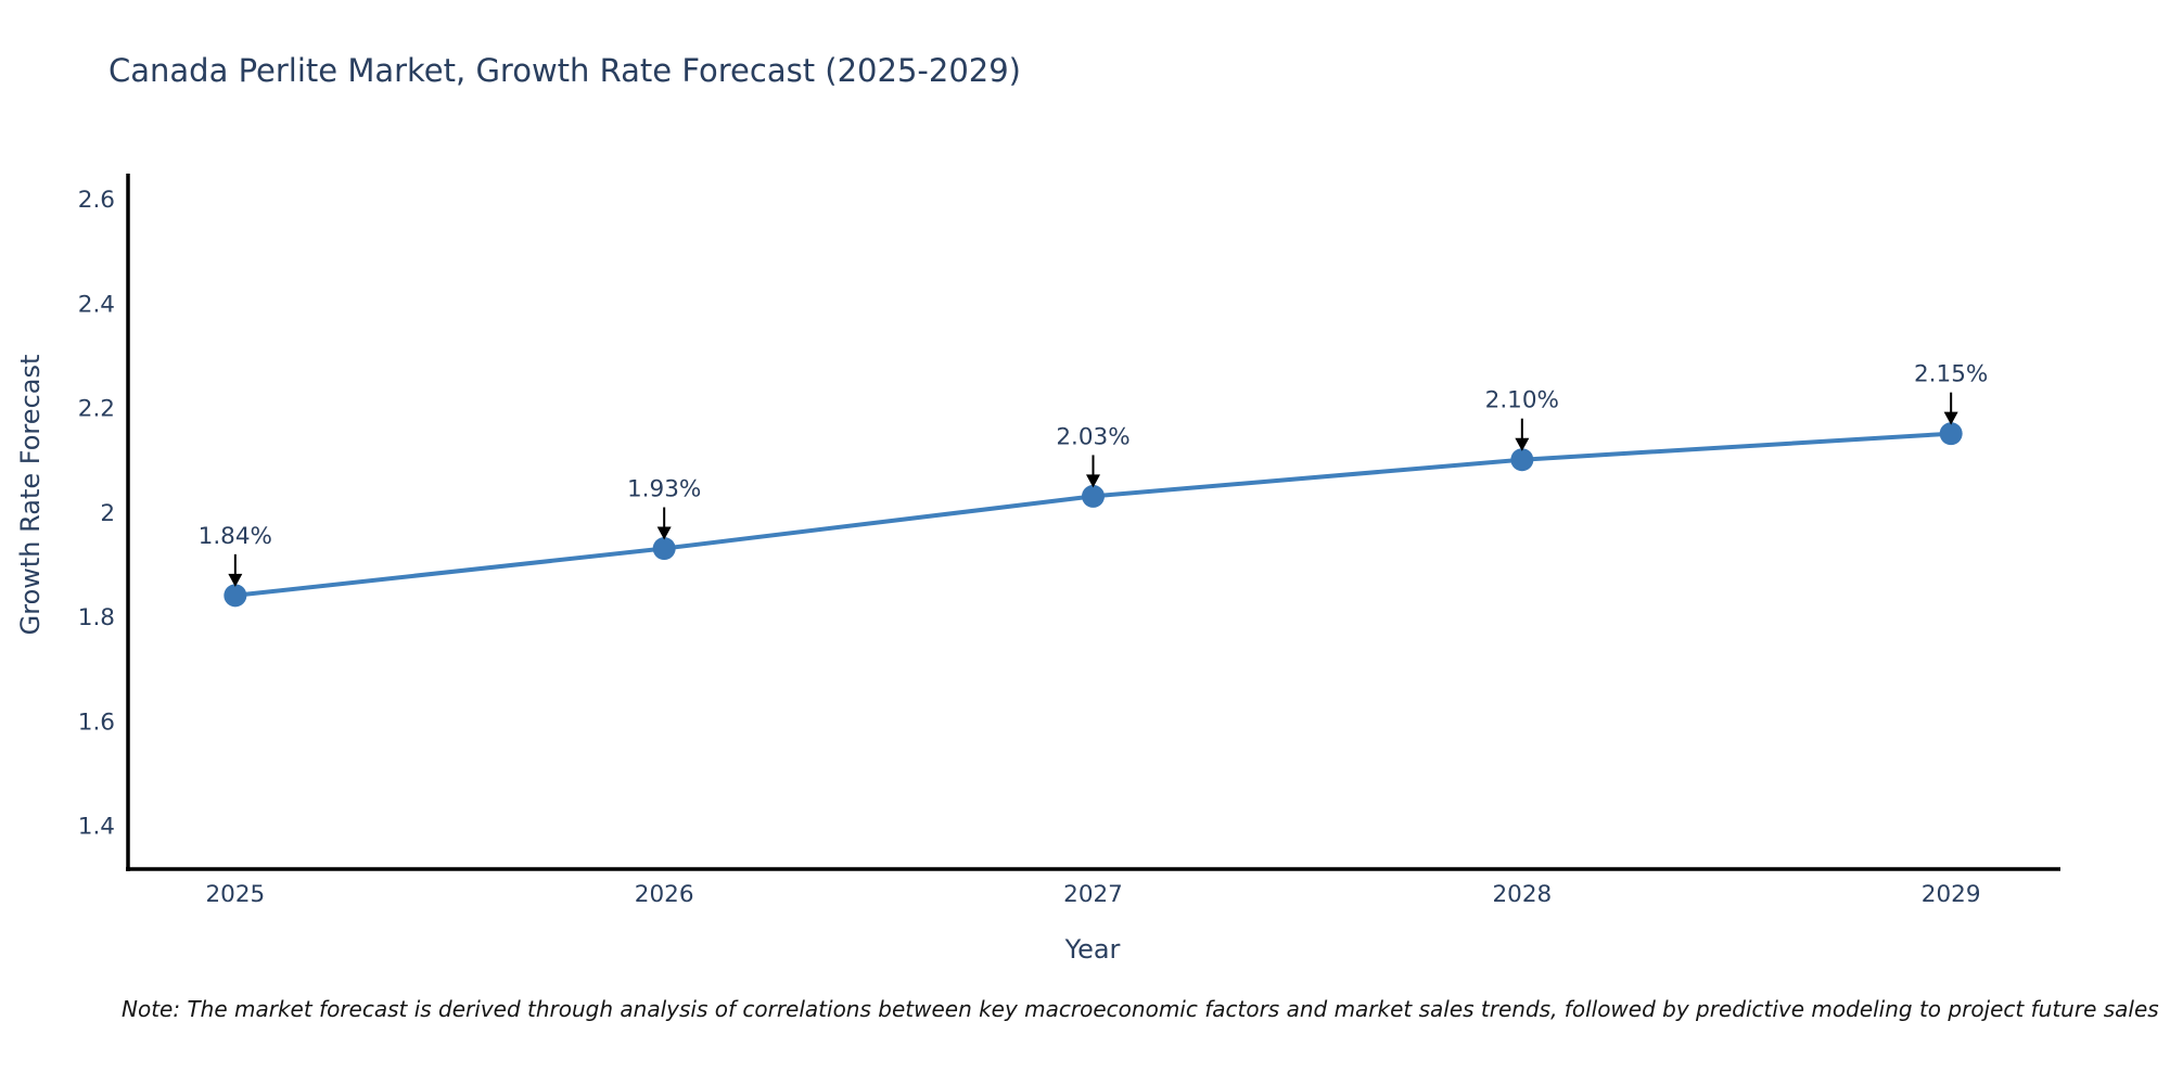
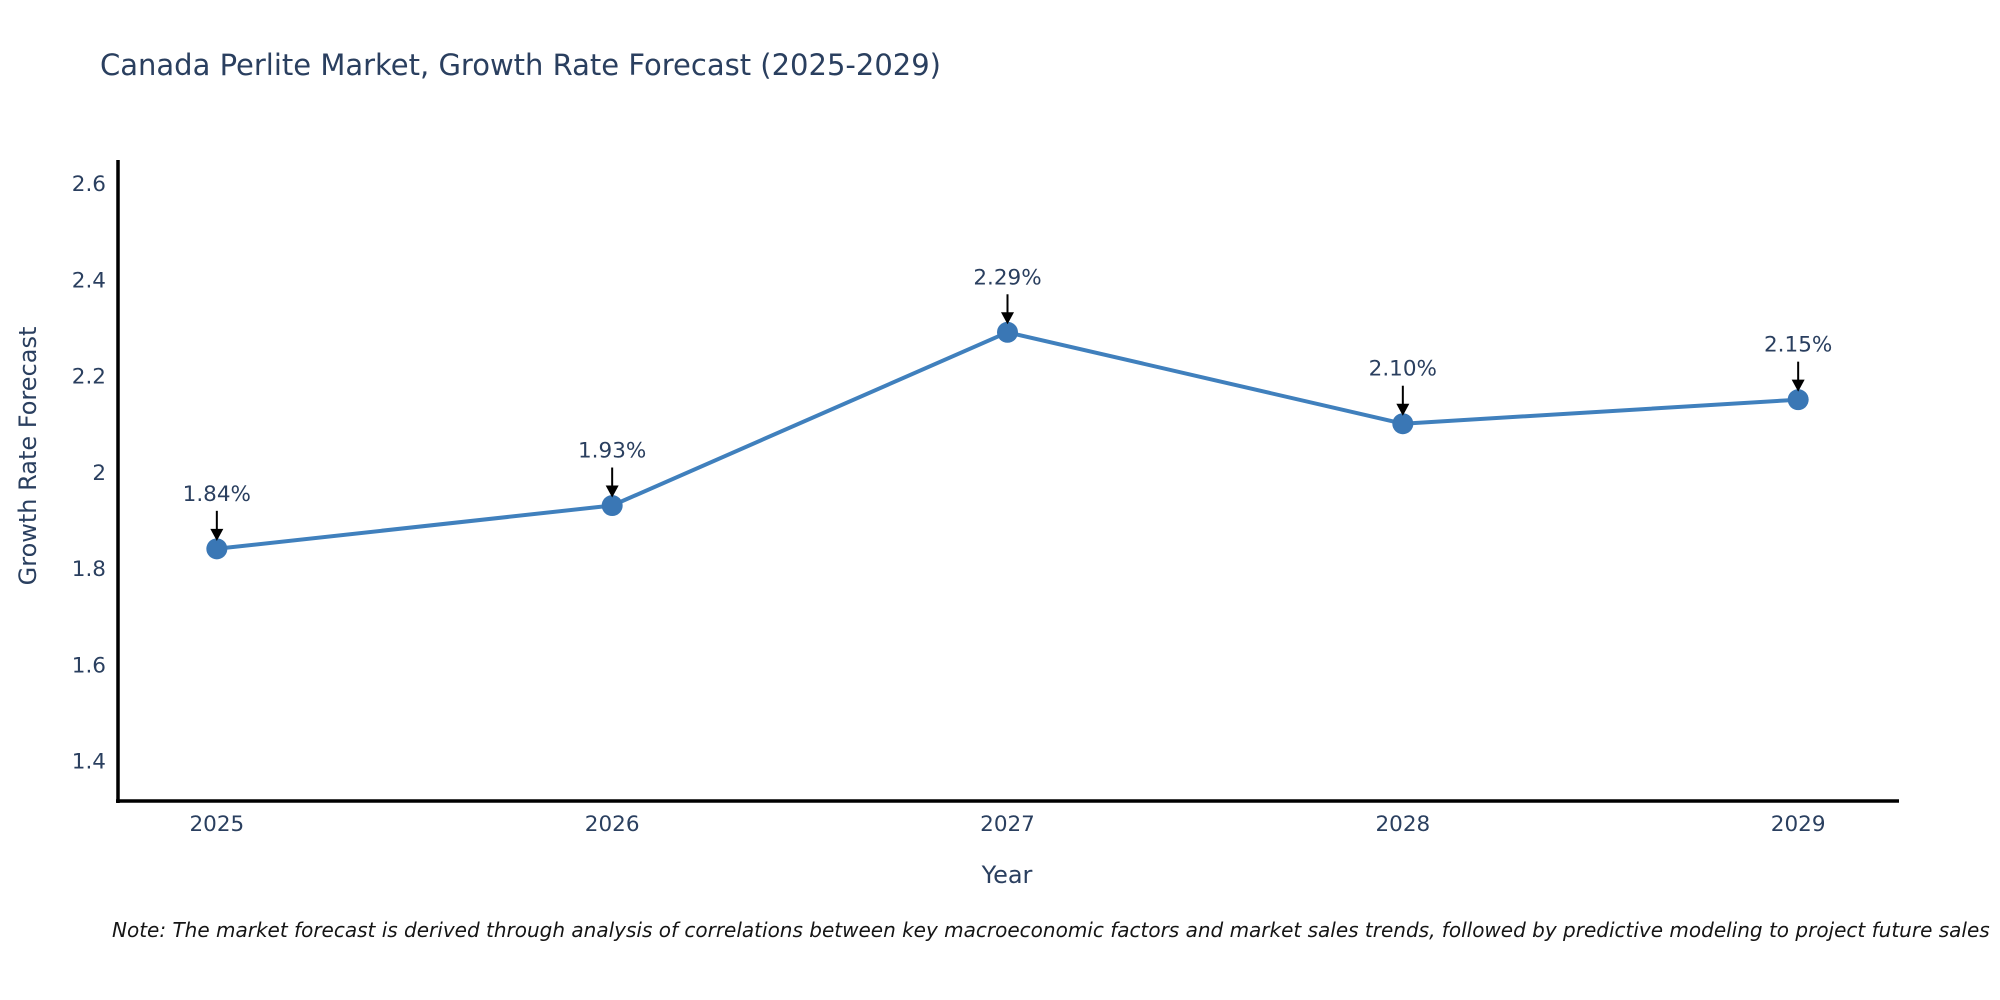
2027: 2.03% -> 2.29%
